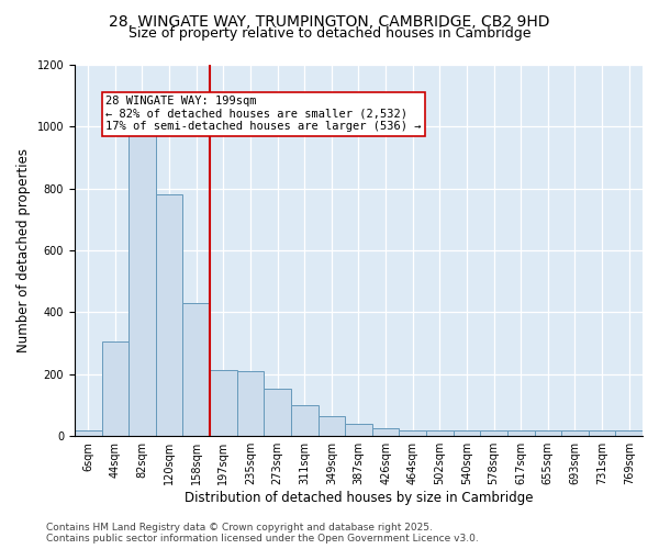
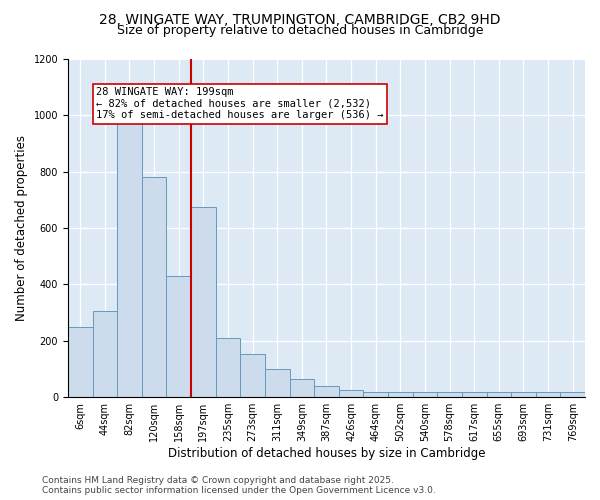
6sqm: 18 -> 250
197sqm: 215 -> 675
